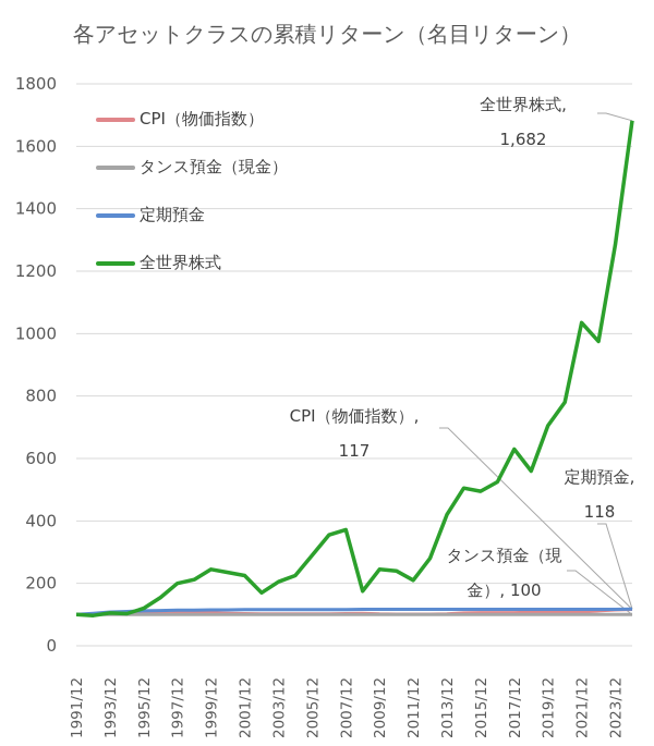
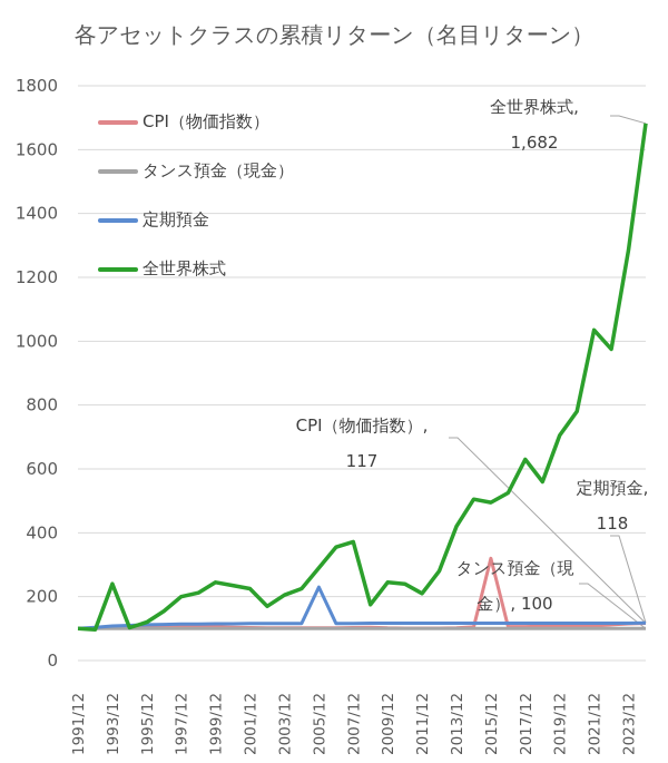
全世界株式/1993/12: 100 -> 240
定期預金/2005/12: 120 -> 230
CPI（物価指数）/2015/12: 110 -> 320
